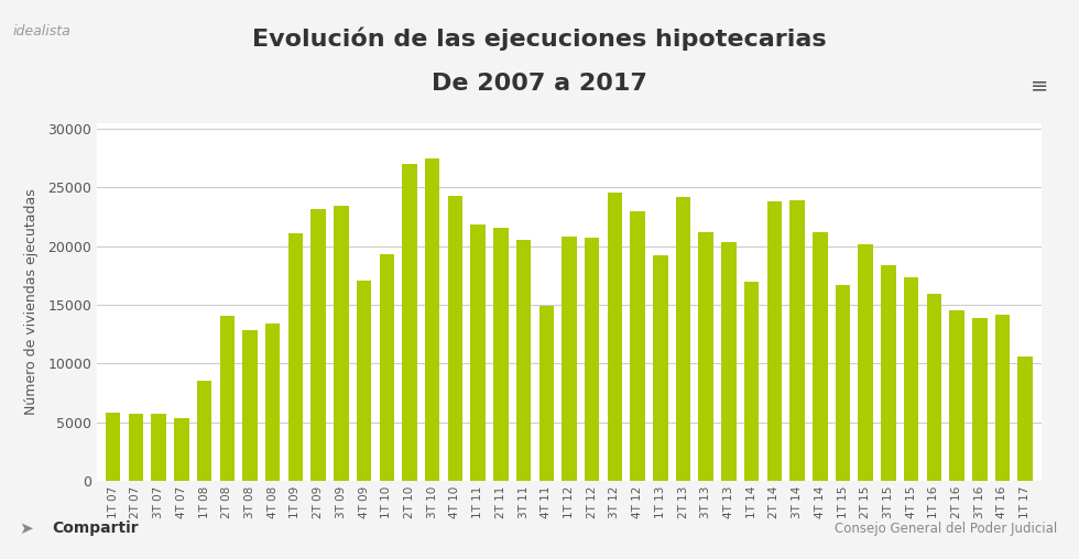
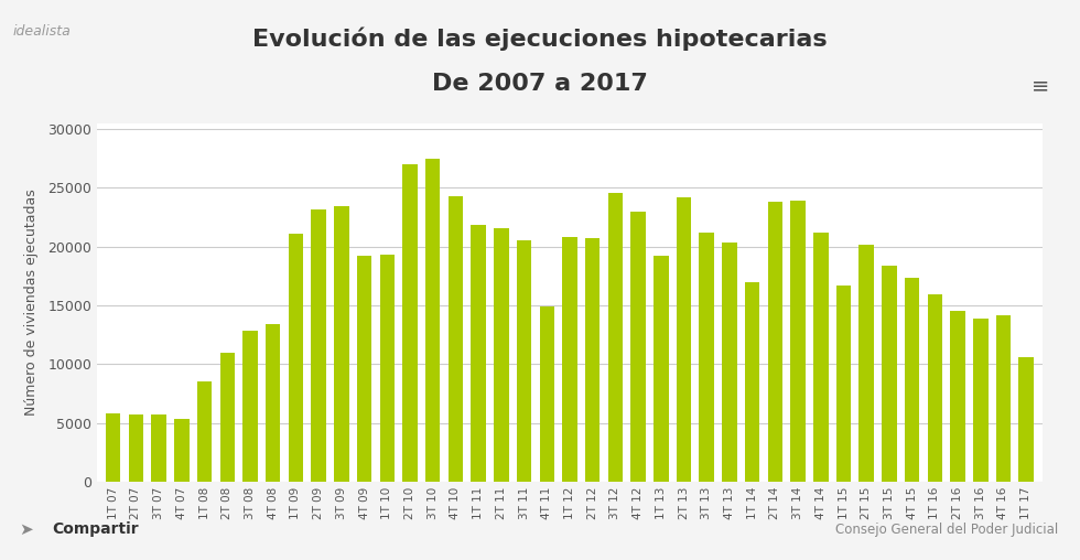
2T 08: 14100 -> 11000
4T 09: 17100 -> 19200
